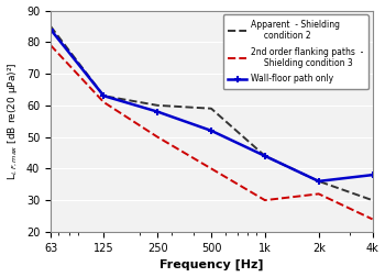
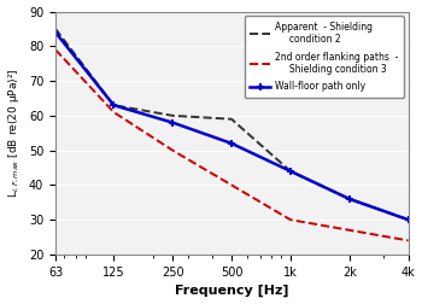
2nd order flanking paths - Shielding condition 3/2k: 32 -> 27
Wall-floor path only/4k: 38 -> 30
